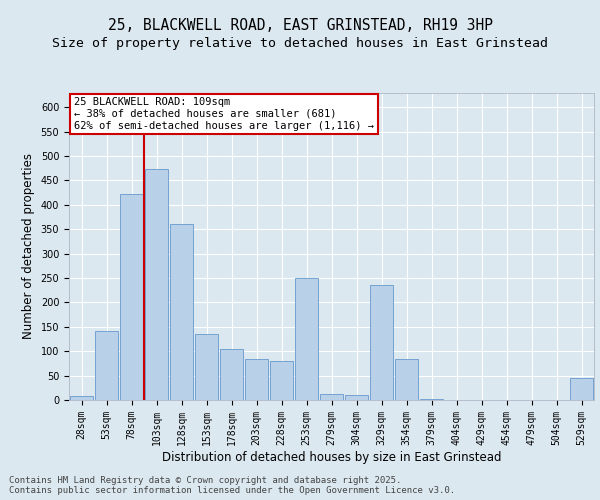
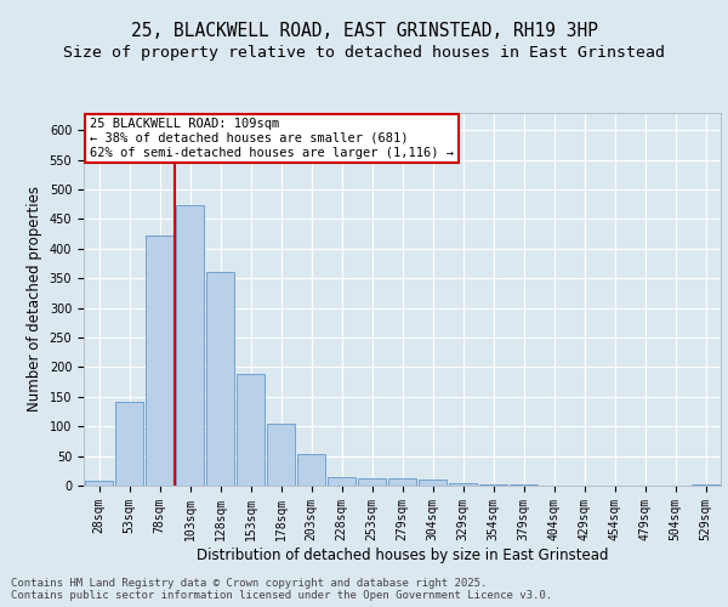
153sqm: 135 -> 188
203sqm: 85 -> 53
228sqm: 80 -> 14
253sqm: 250 -> 13
329sqm: 235 -> 5
354sqm: 85 -> 3
529sqm: 45 -> 3
